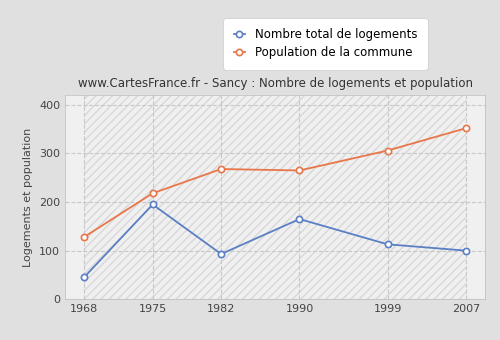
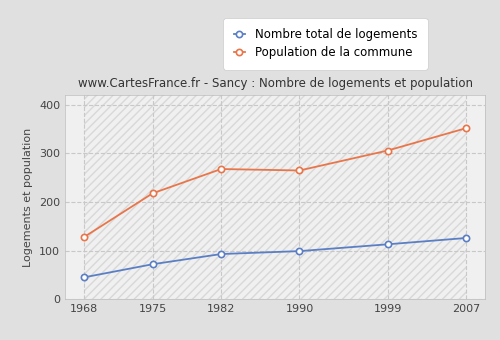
Nombre total de logements/1975: 195 -> 72
Nombre total de logements/1990: 165 -> 99
Nombre total de logements/2007: 100 -> 126
